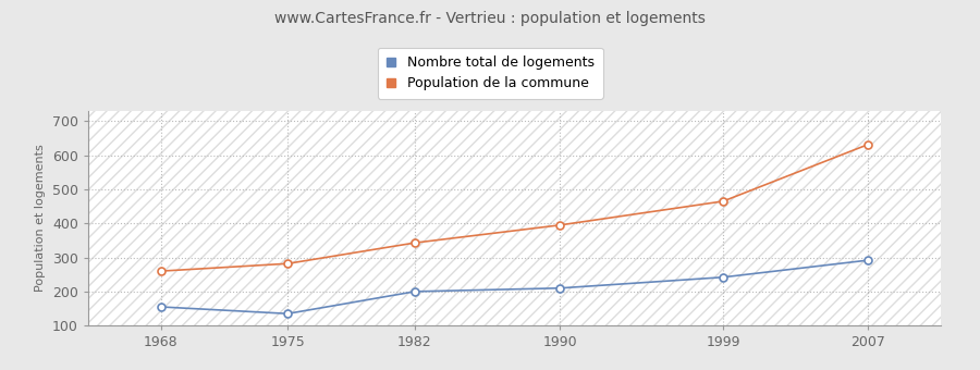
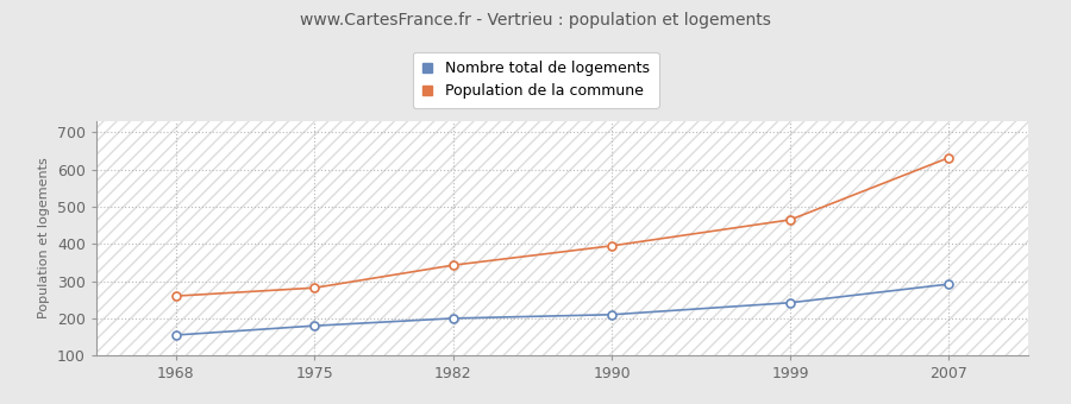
Nombre total de logements/1975: 135 -> 180
